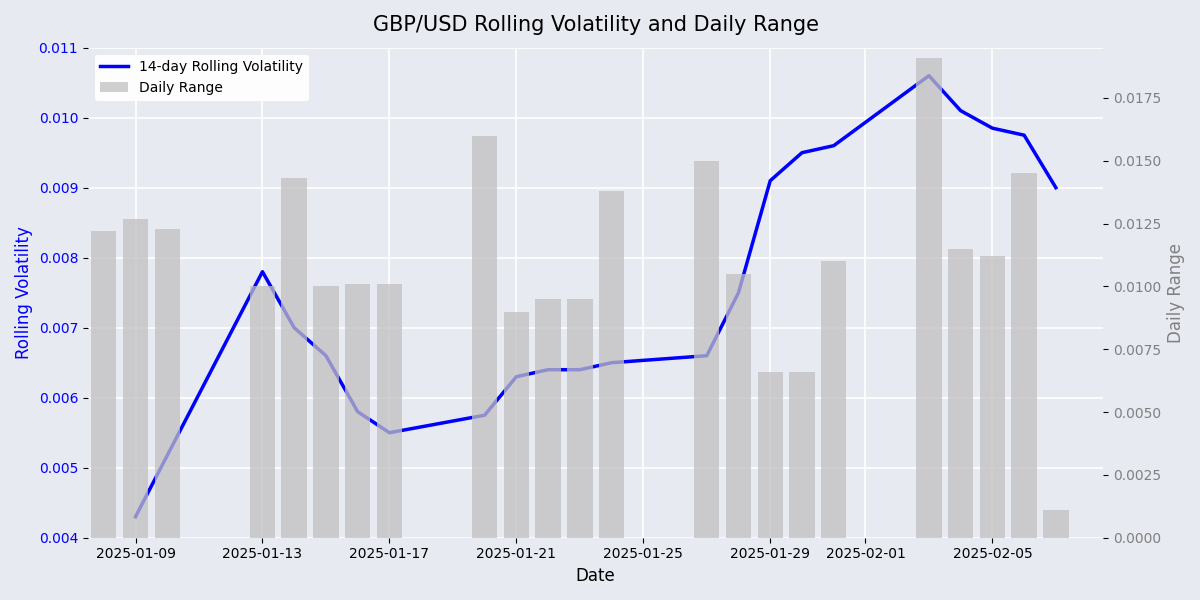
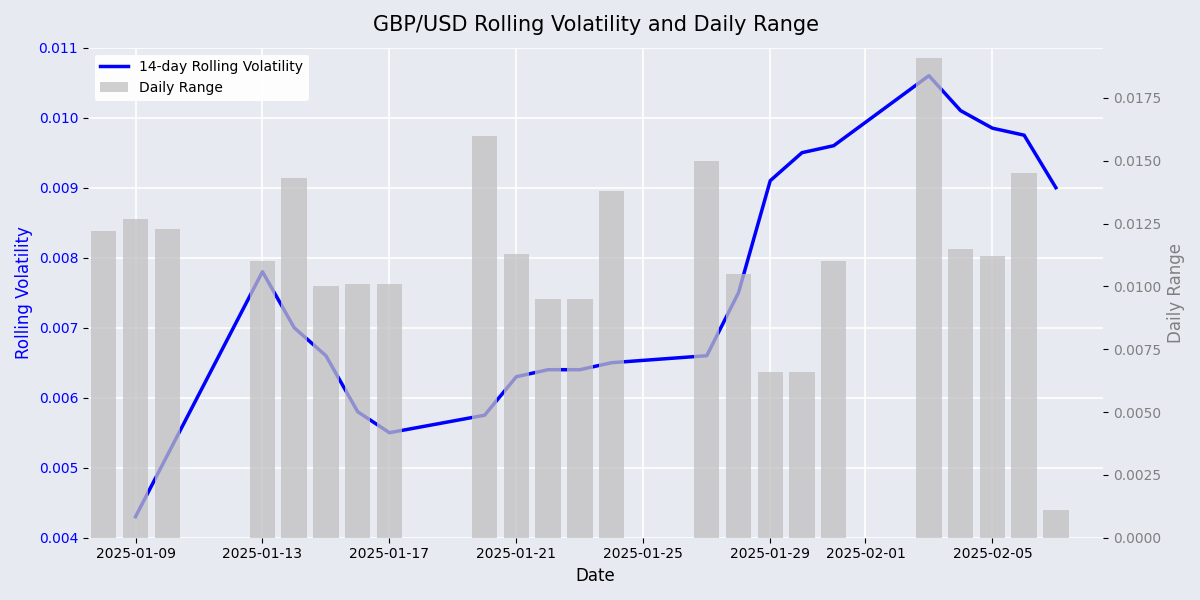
Daily Range/2025-01-13: 0.0100 -> 0.0110
Daily Range/2025-01-21: 0.0090 -> 0.0113
